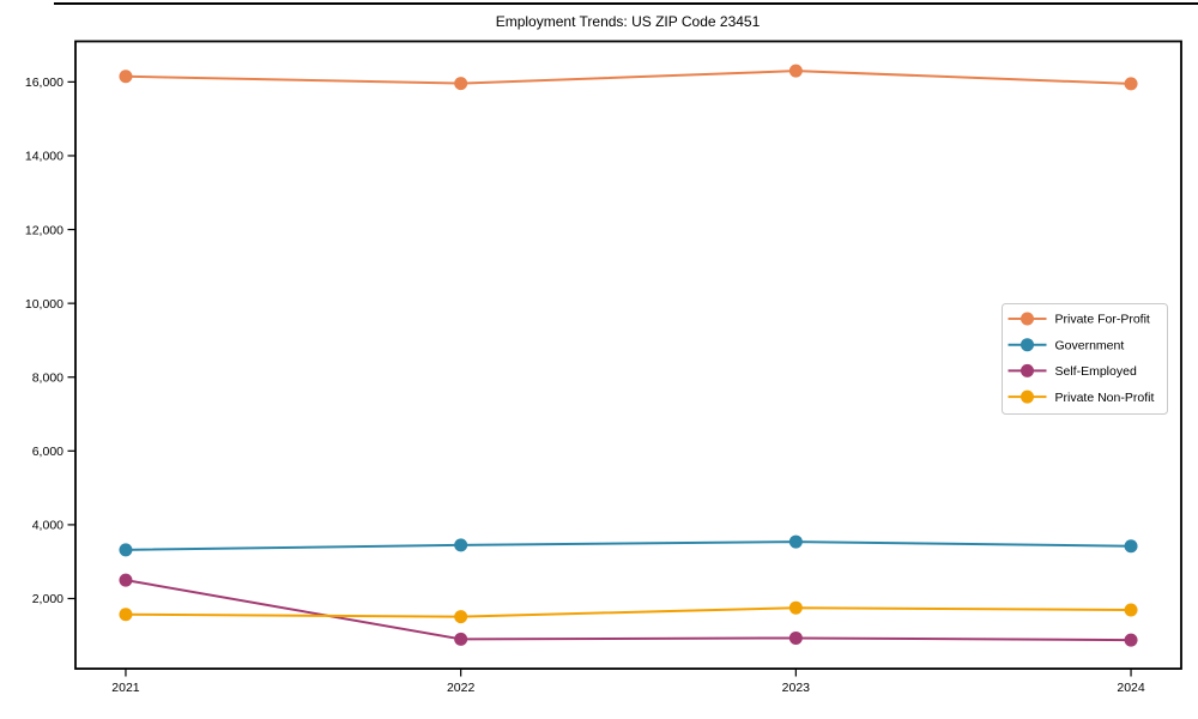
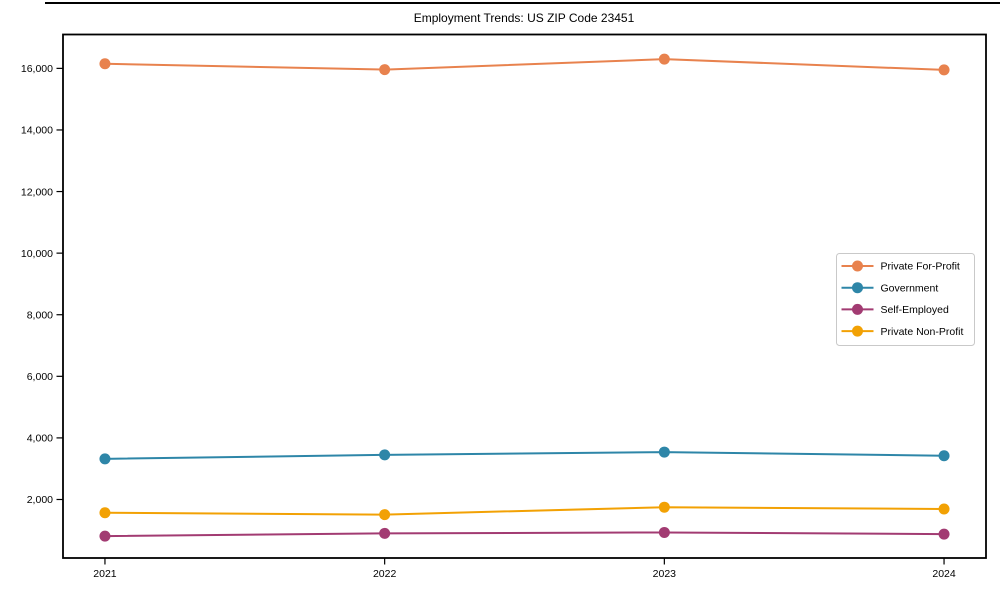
Self-Employed/2021: 2500 -> 800
